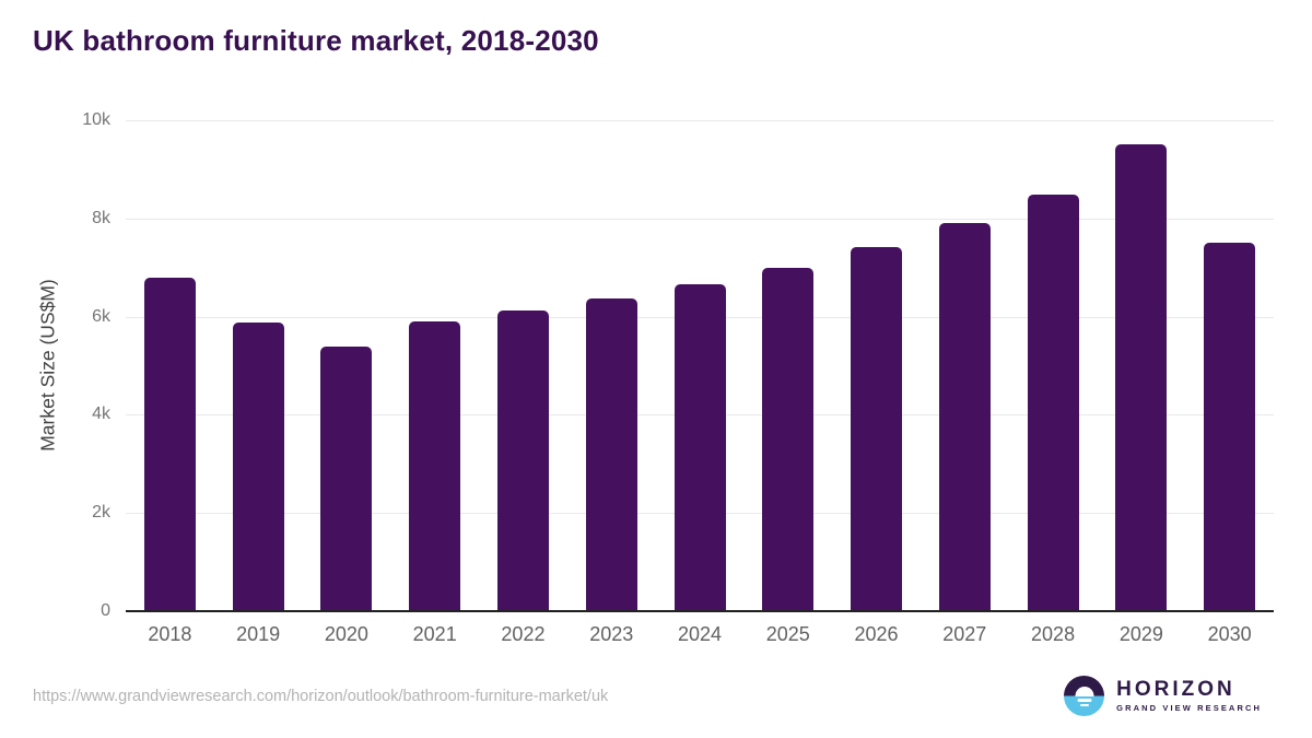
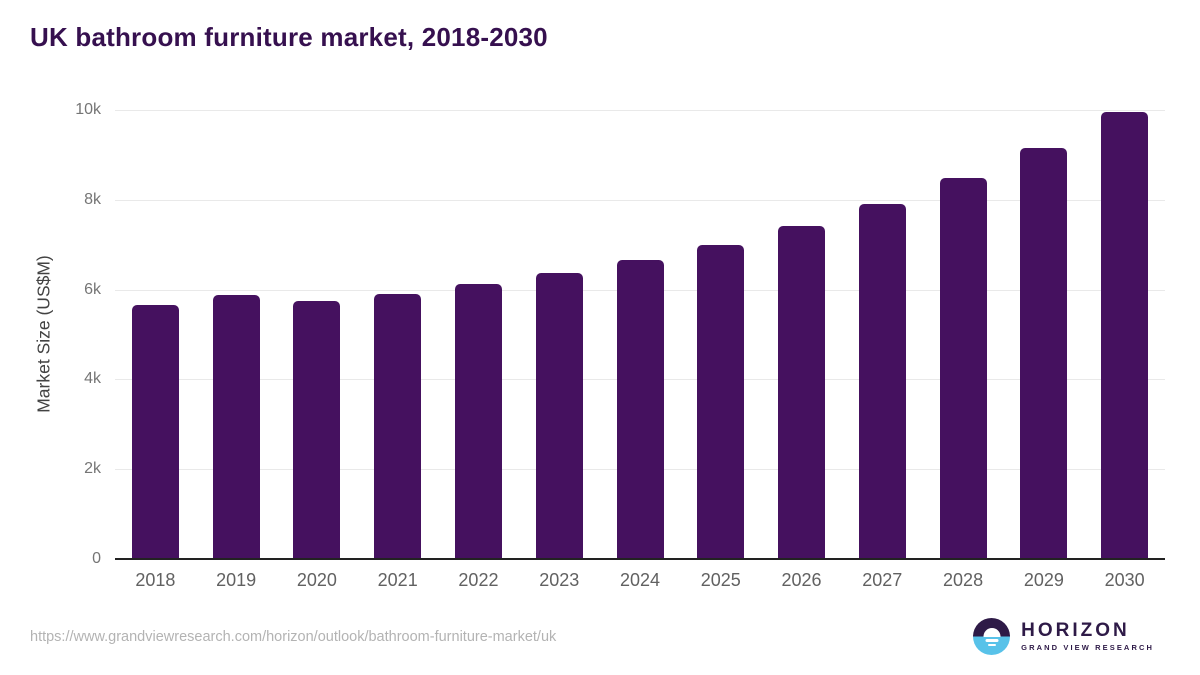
2018: 6.8k -> 5.6k
2020: 5.4k -> 5.7k
2029: 9.5k -> 9.2k
2030: 7.5k -> 10.0k
